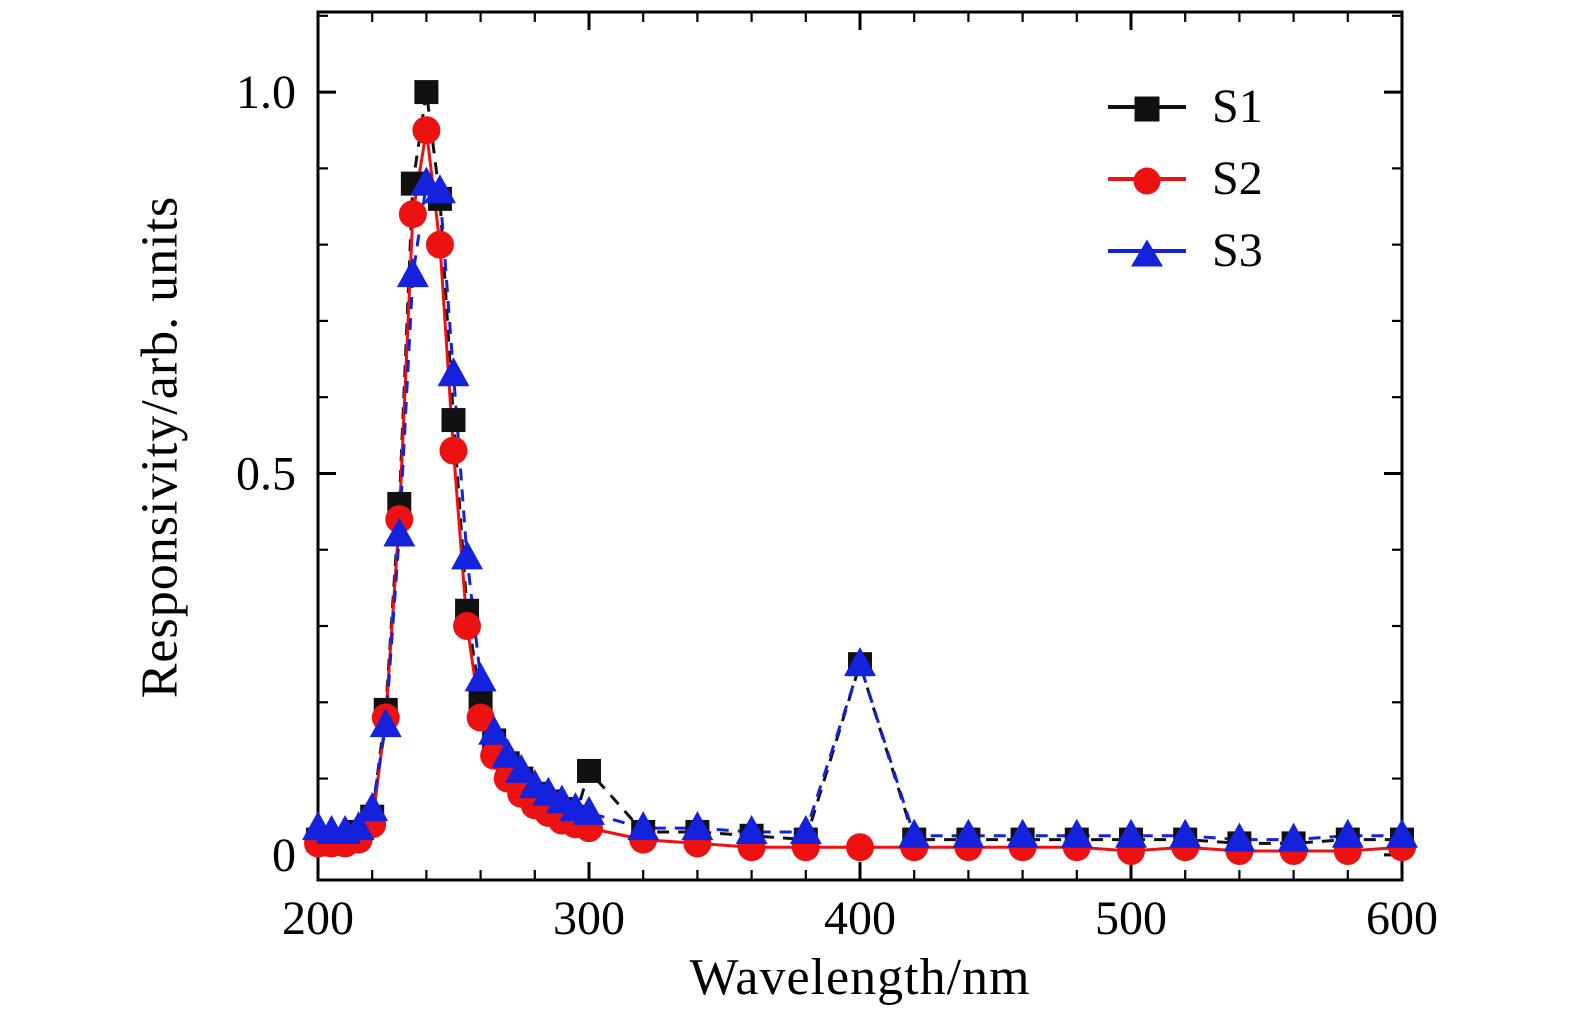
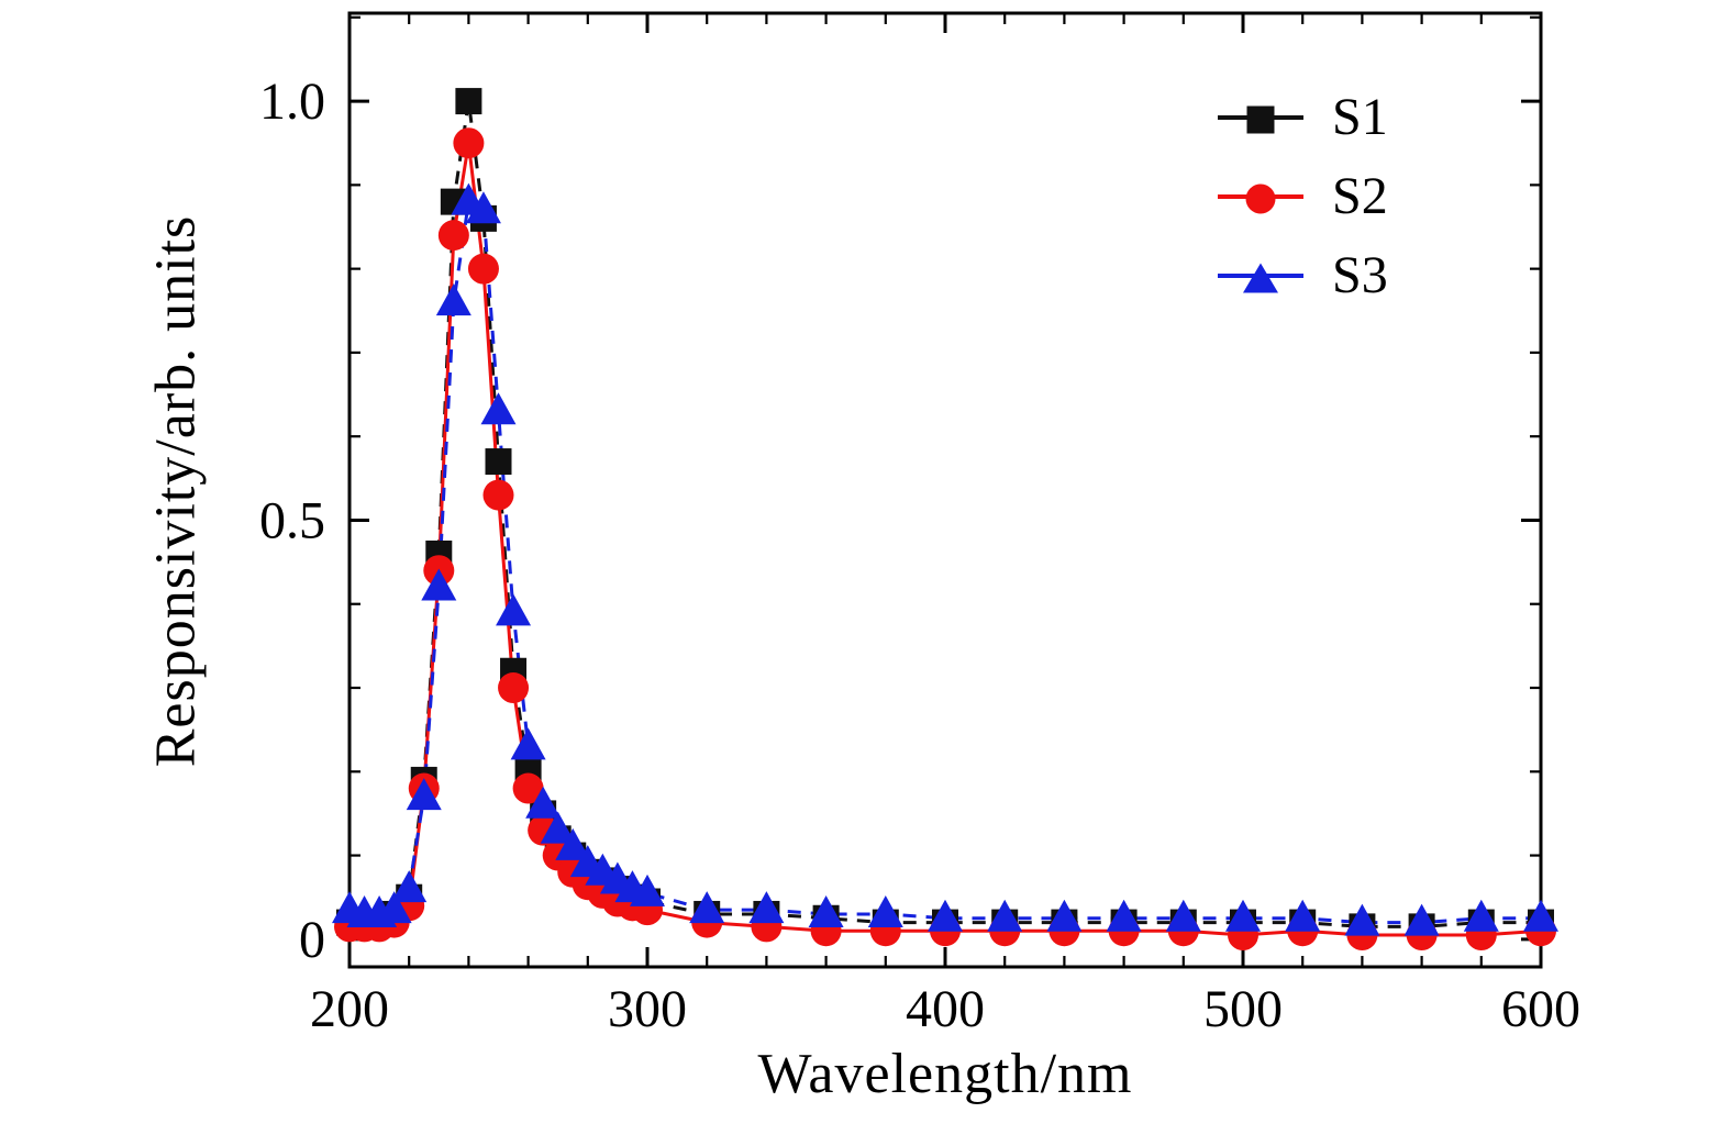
S1/300: 0.11 -> 0.04
S1/400: 0.25 -> 0.02
S3/400: 0.25 -> 0.03
